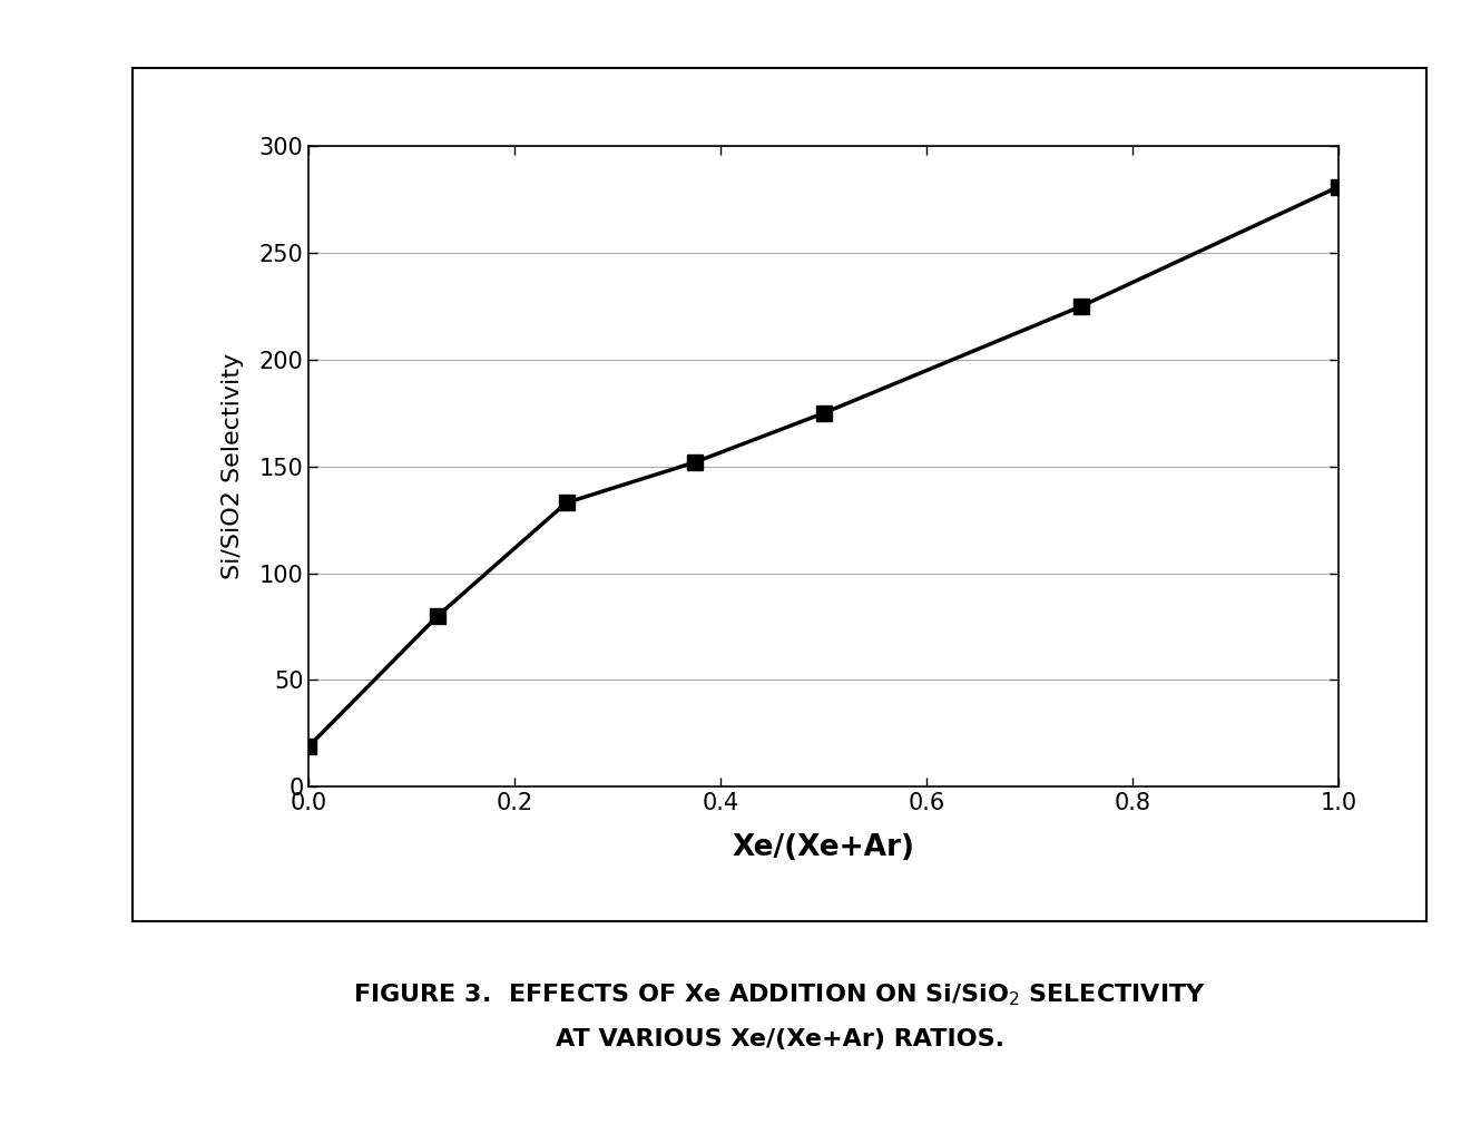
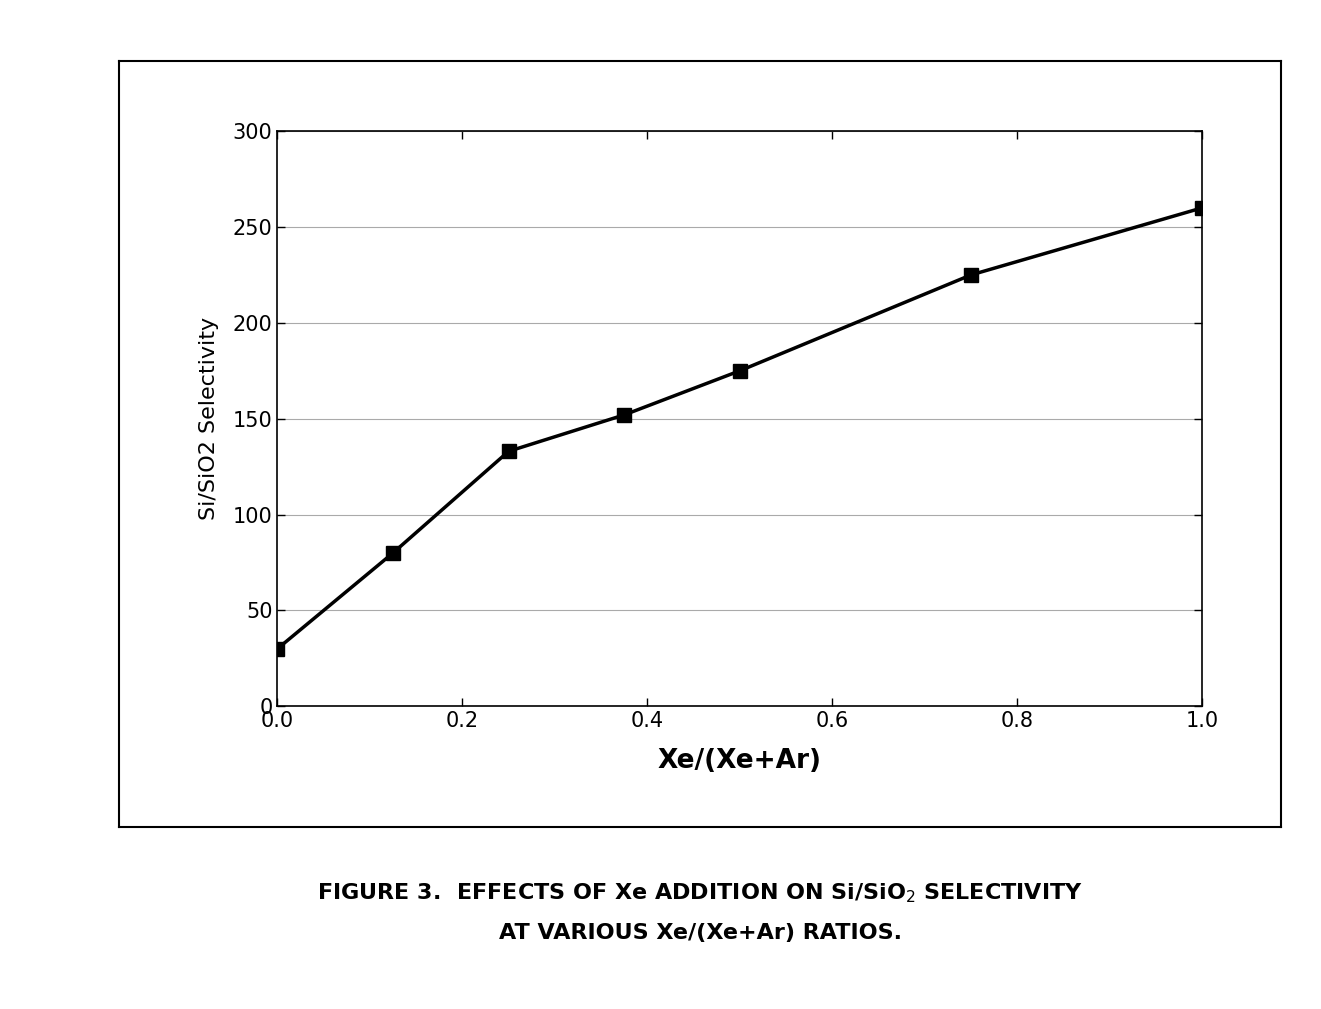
0.0: 19 -> 30
1.0: 281 -> 260
